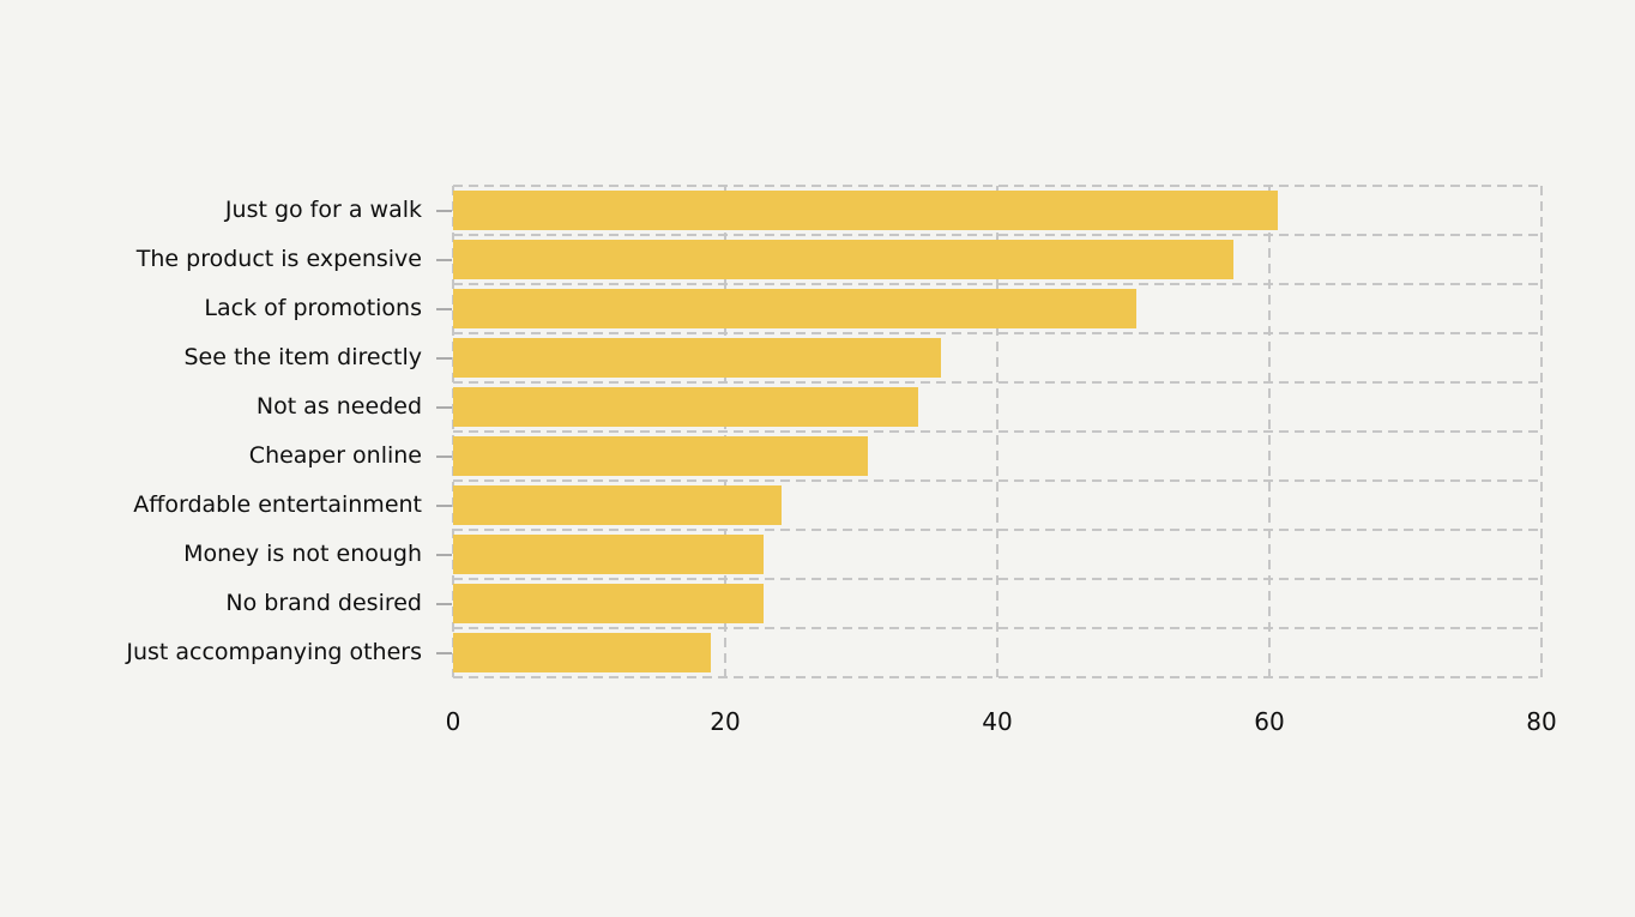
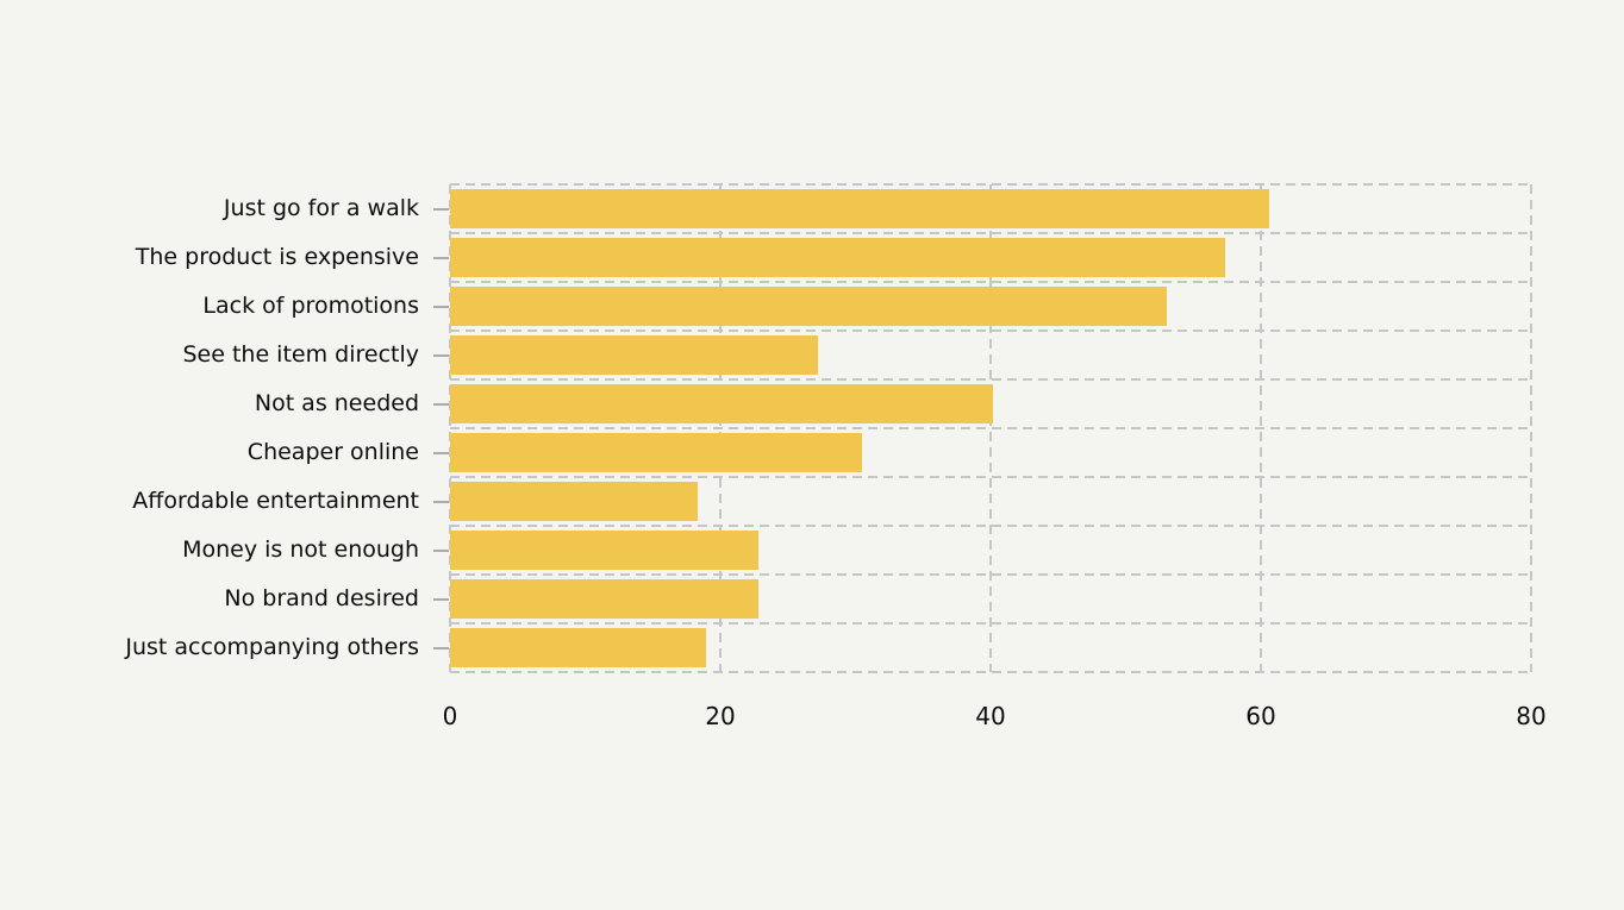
Lack of promotions: 50.2 -> 53.0
See the item directly: 35.9 -> 27.2
Not as needed: 34.2 -> 40.2
Affordable entertainment: 24.1 -> 18.3
